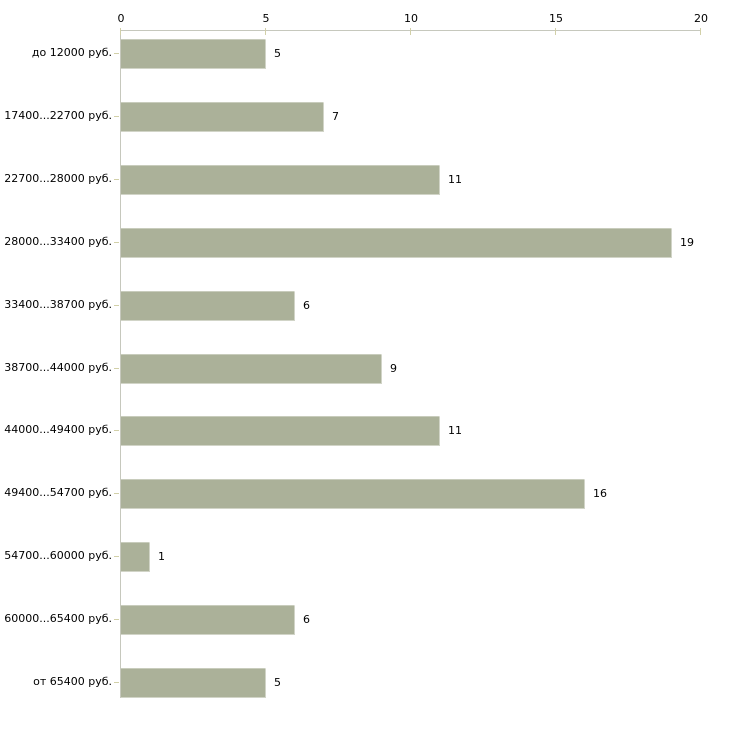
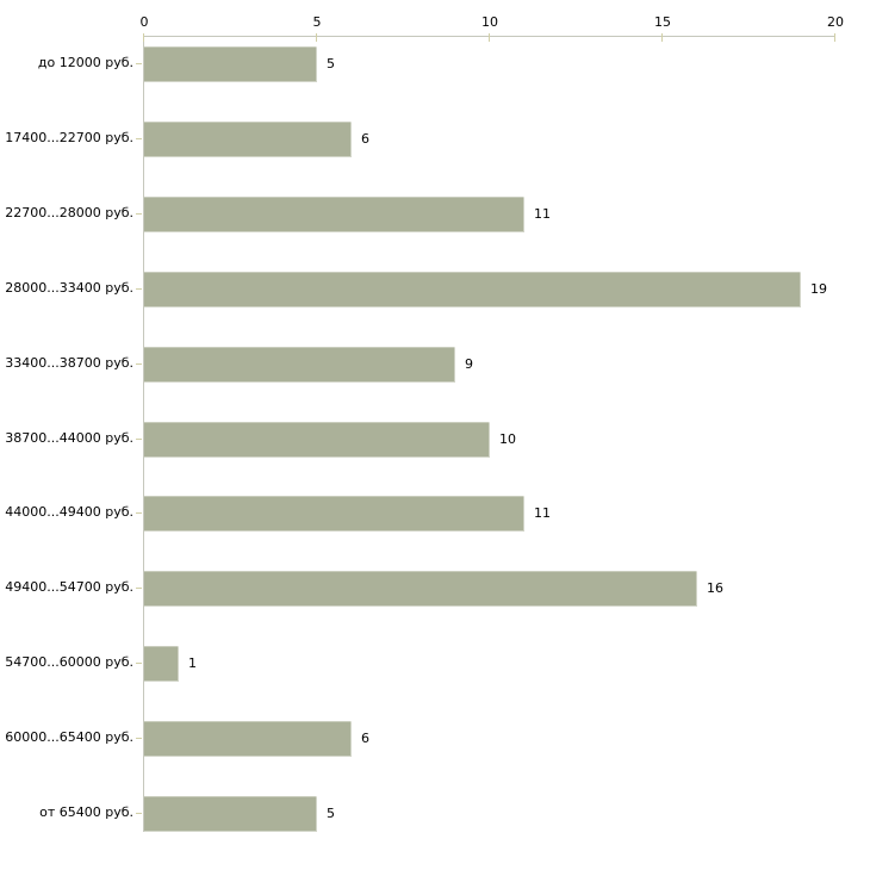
17400...22700 руб.: 7 -> 6
33400...38700 руб.: 6 -> 9
38700...44000 руб.: 9 -> 10
